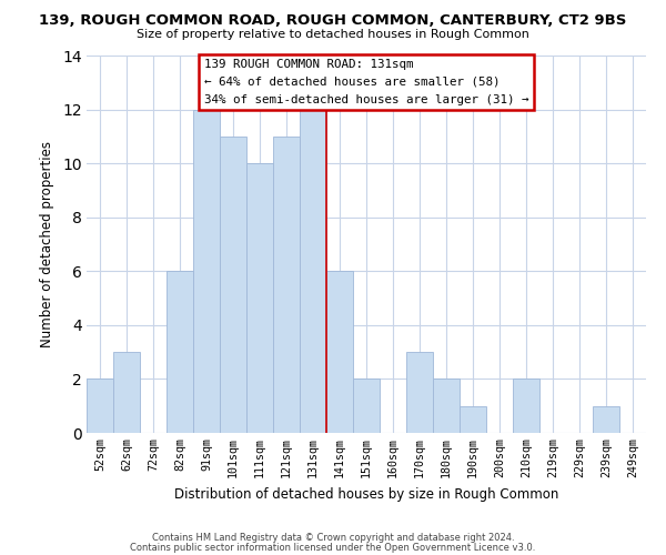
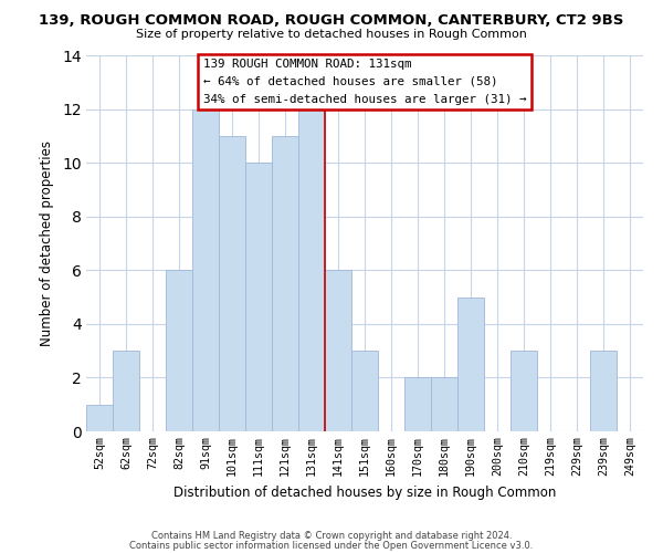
52sqm: 2 -> 1
151sqm: 2 -> 3
170sqm: 3 -> 2
190sqm: 1 -> 5
210sqm: 2 -> 3
239sqm: 1 -> 3
